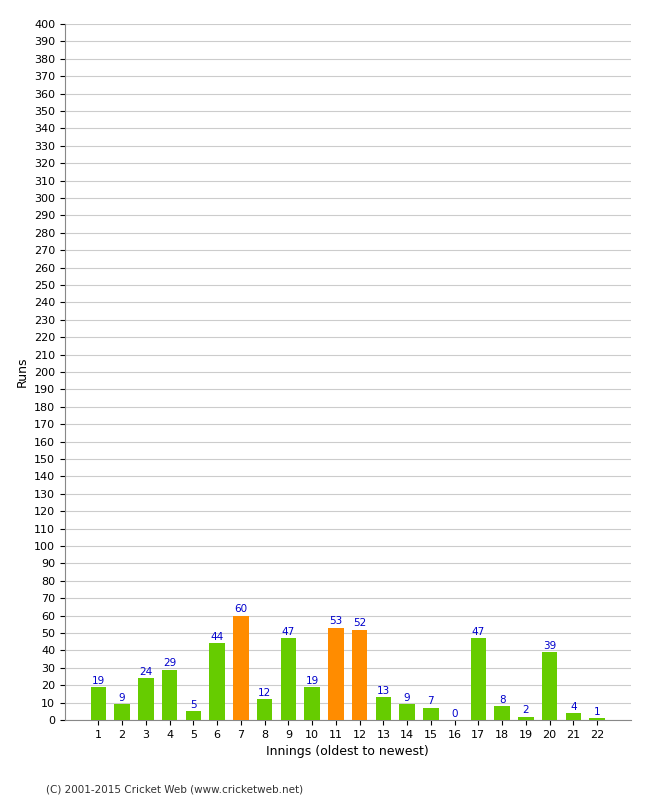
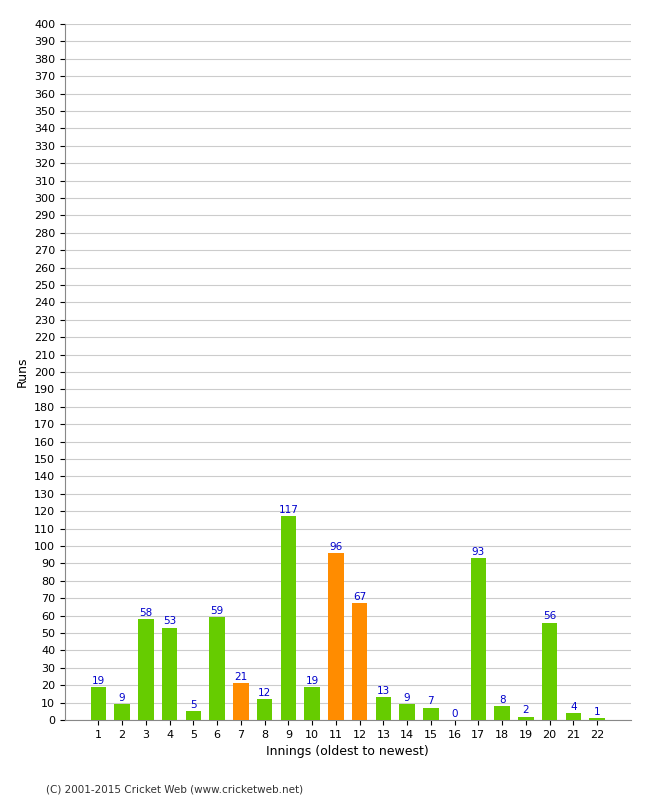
3: 24 -> 58
4: 29 -> 53
6: 44 -> 59
7: 60 -> 21
9: 47 -> 117
11: 53 -> 96
12: 52 -> 67
17: 47 -> 93
20: 39 -> 56
